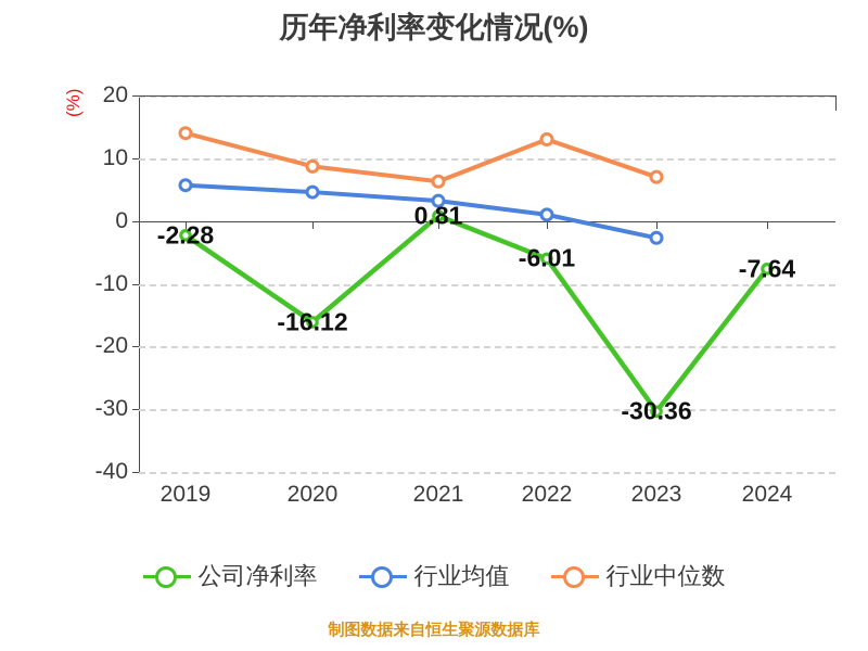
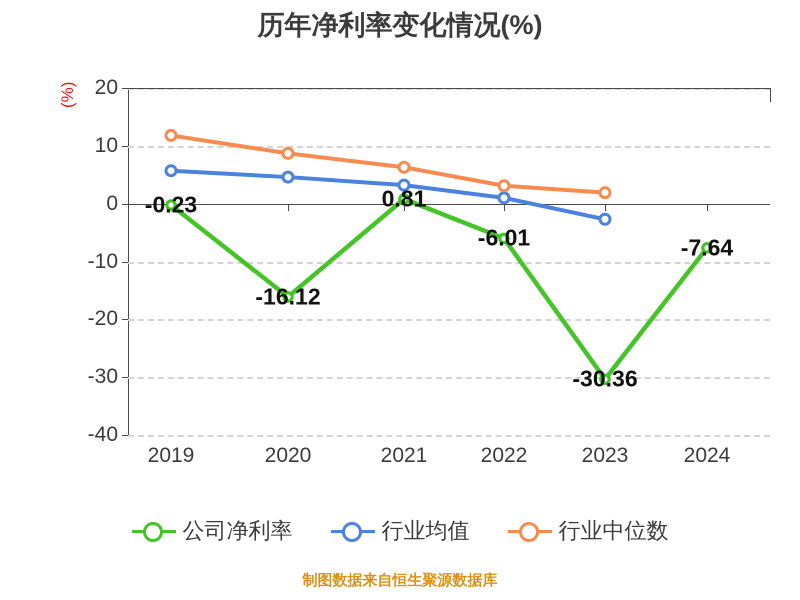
公司净利率/2019: -2.28 -> -0.23
行业中位数/2019: 14 -> 12
行业中位数/2022: 13 -> 3
行业中位数/2023: 7 -> 2
